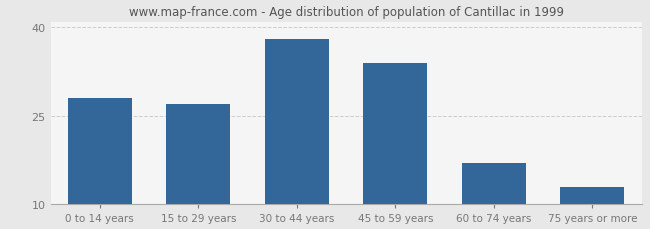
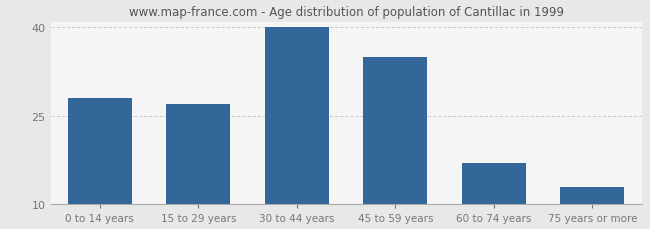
30 to 44 years: 38 -> 40
45 to 59 years: 34 -> 35
